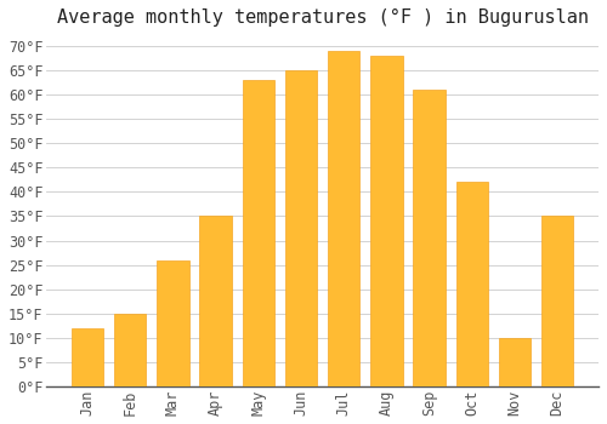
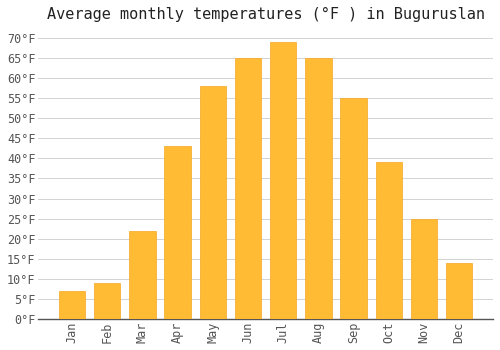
Jan: 12°F -> 7°F
Feb: 15°F -> 9°F
Mar: 26°F -> 22°F
Apr: 35°F -> 43°F
May: 63°F -> 58°F
Aug: 68°F -> 65°F
Sep: 61°F -> 55°F
Oct: 42°F -> 39°F
Nov: 10°F -> 25°F
Dec: 35°F -> 14°F
